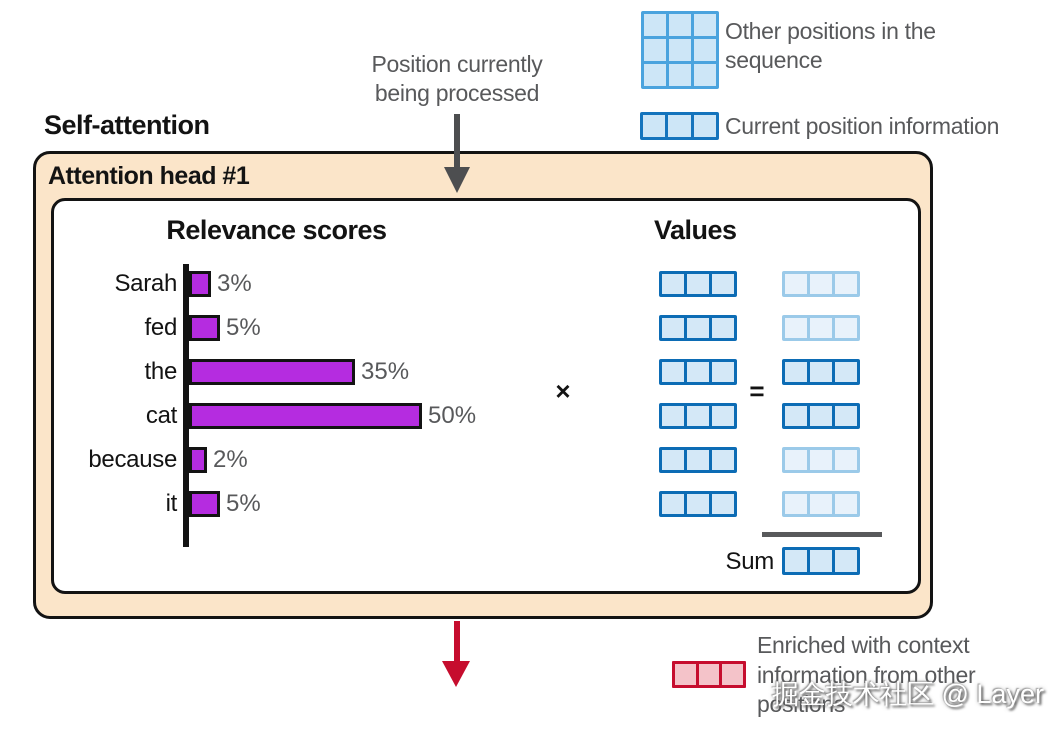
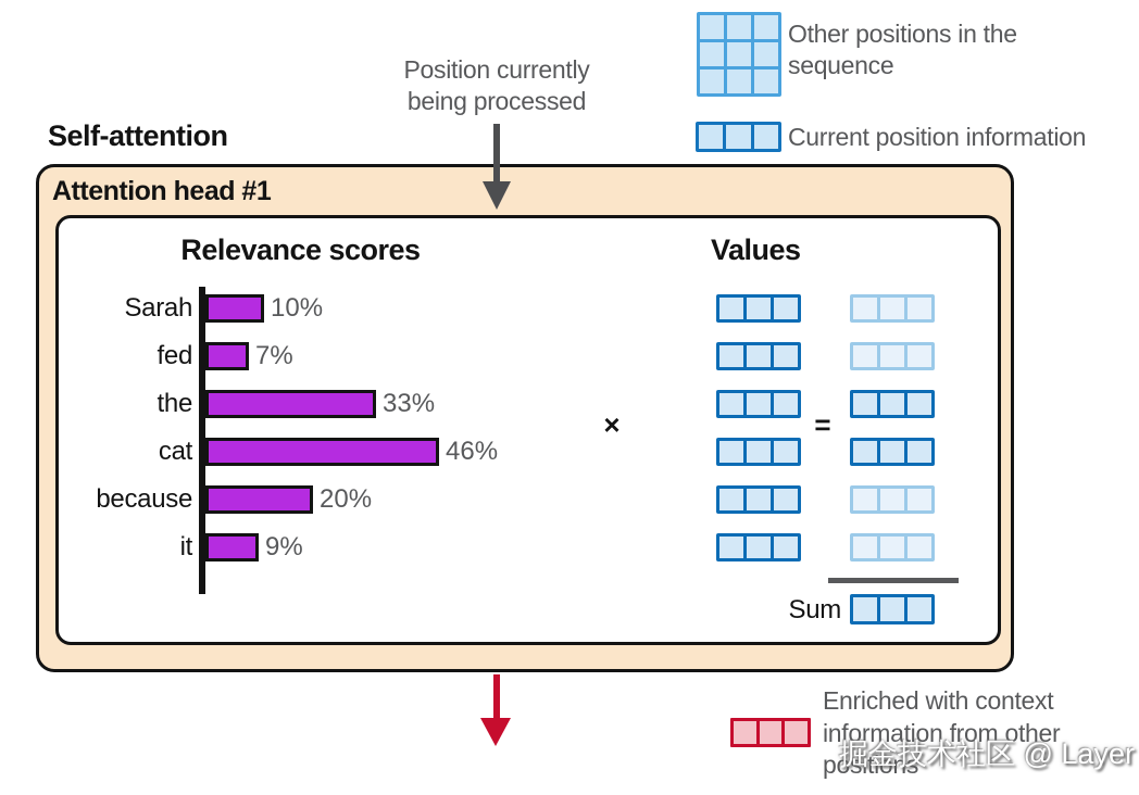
Sarah: 3% -> 10%
fed: 5% -> 7%
the: 35% -> 33%
cat: 50% -> 46%
because: 2% -> 20%
it: 5% -> 9%
